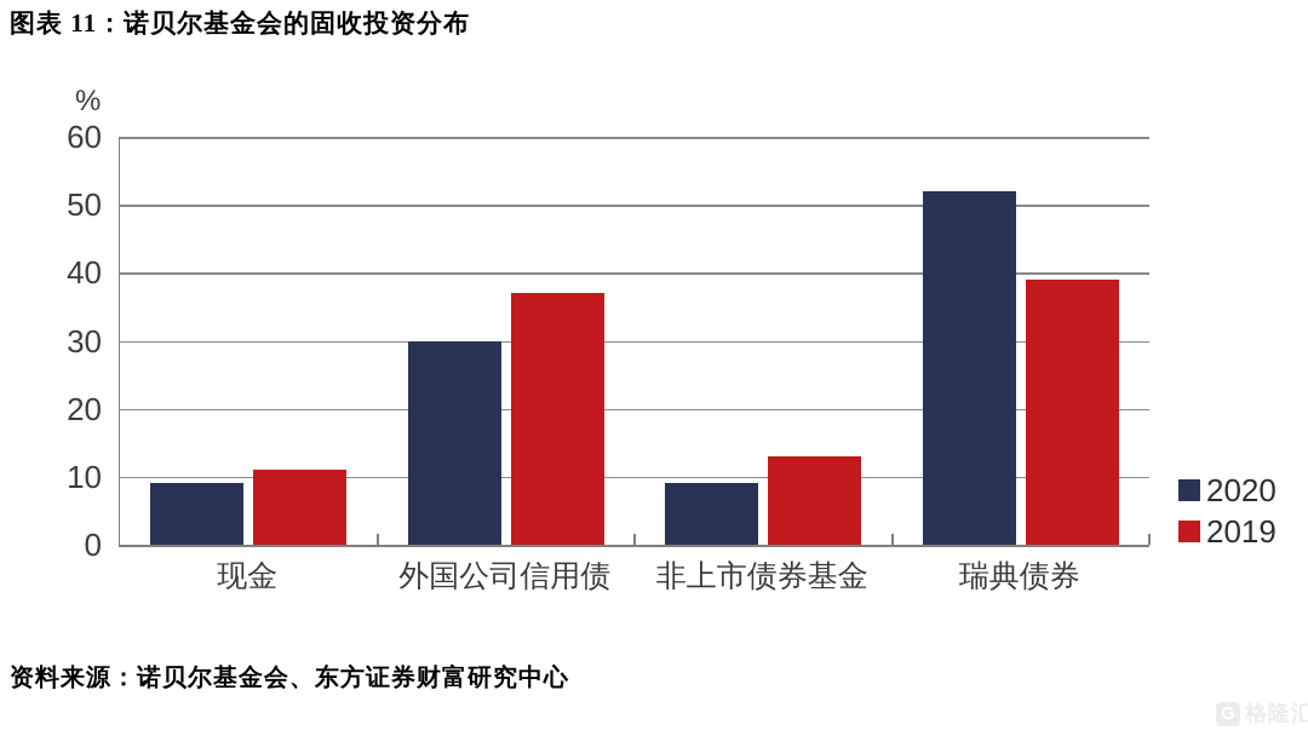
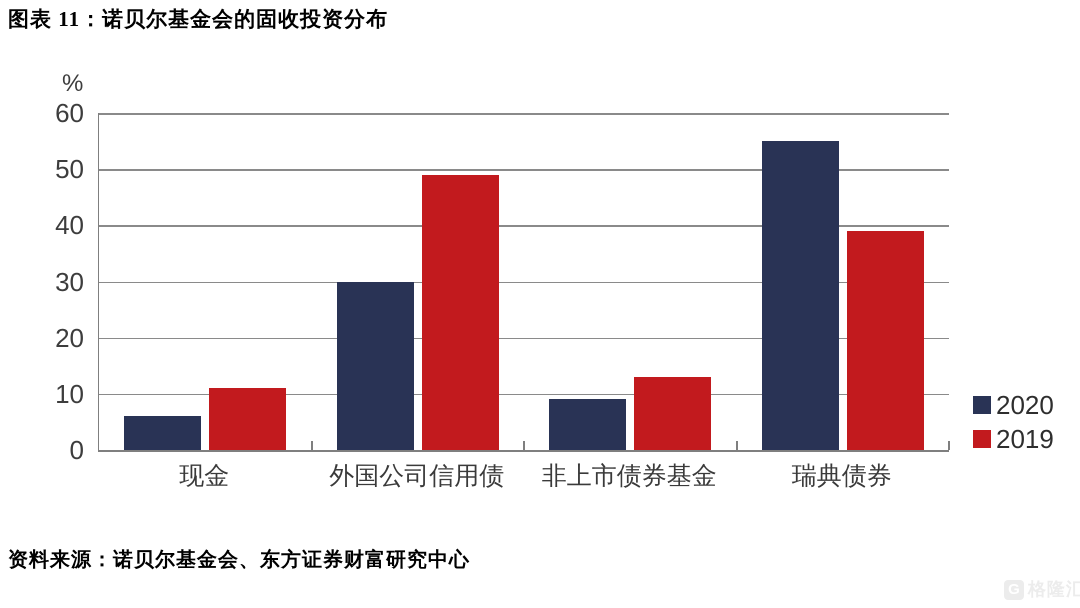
2020/现金: 9 -> 6
2019/外国公司信用债: 37 -> 49
2020/瑞典债券: 52 -> 55
